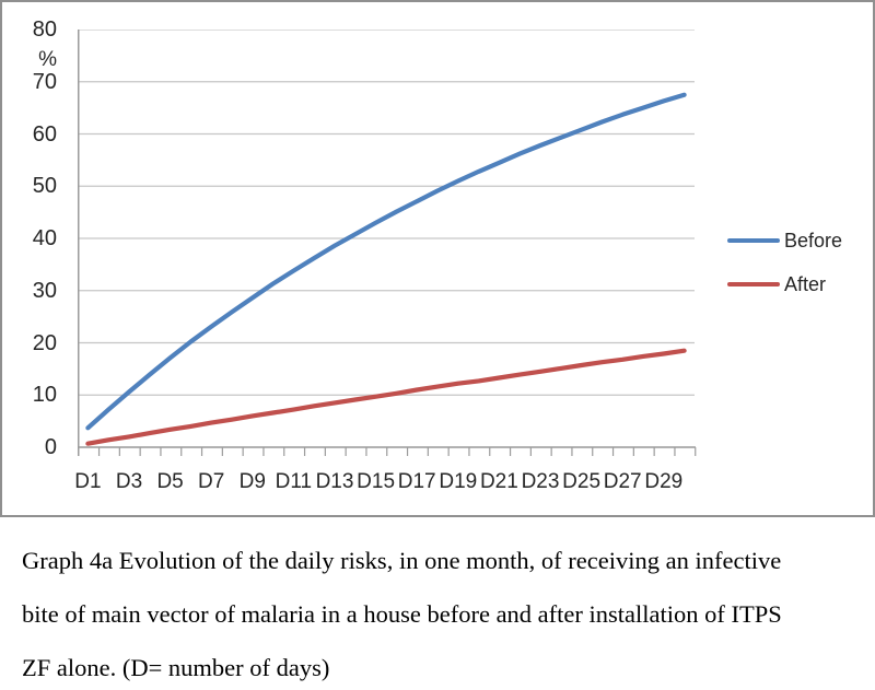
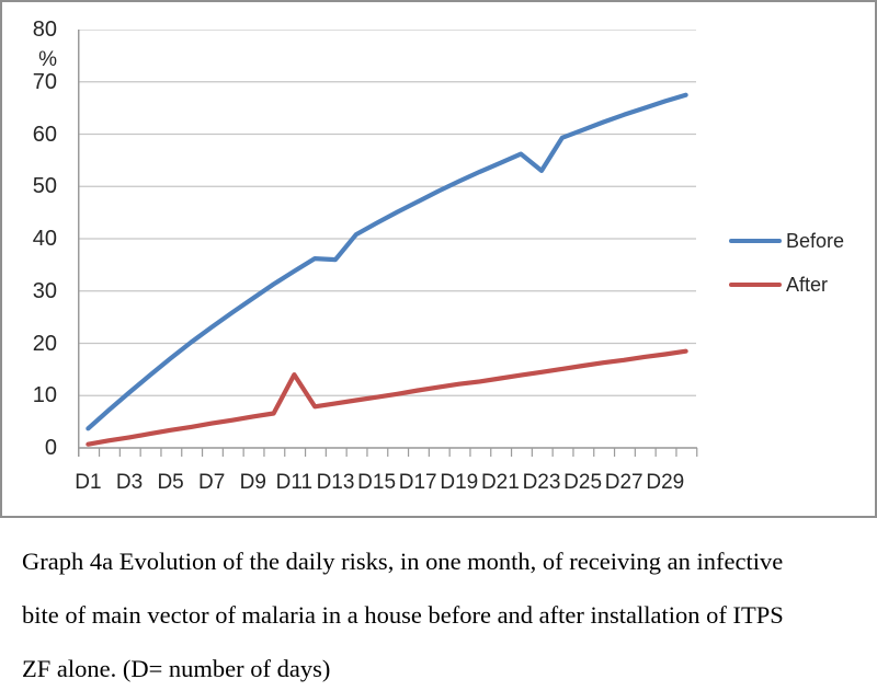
After/D11: 7 -> 14
Before/D13: 39 -> 36
Before/D23: 58 -> 53
